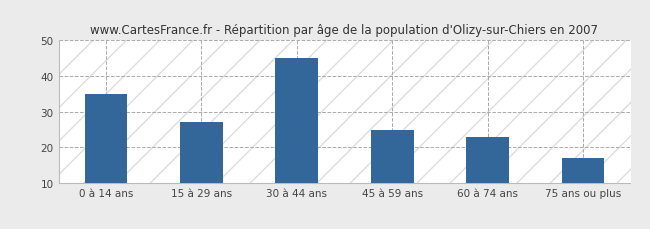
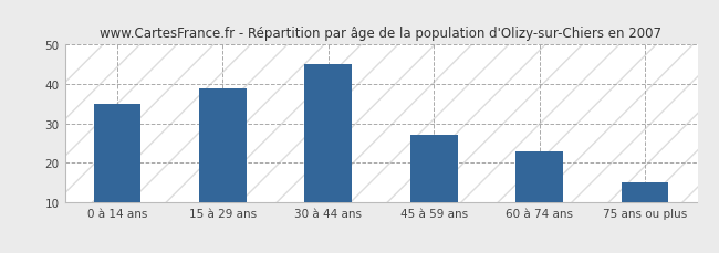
15 à 29 ans: 27 -> 39
45 à 59 ans: 25 -> 27
75 ans ou plus: 17 -> 15
